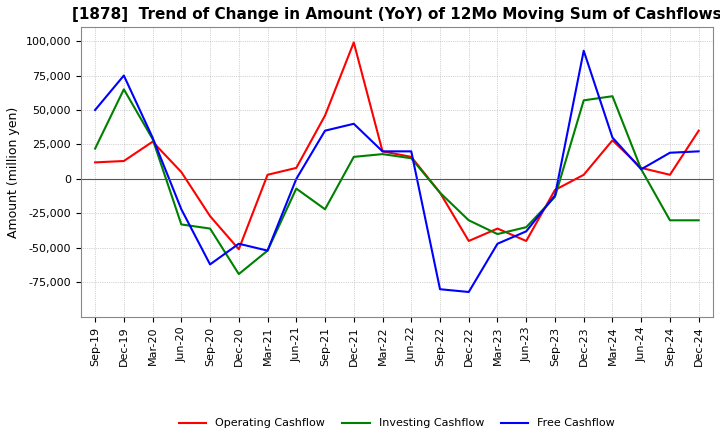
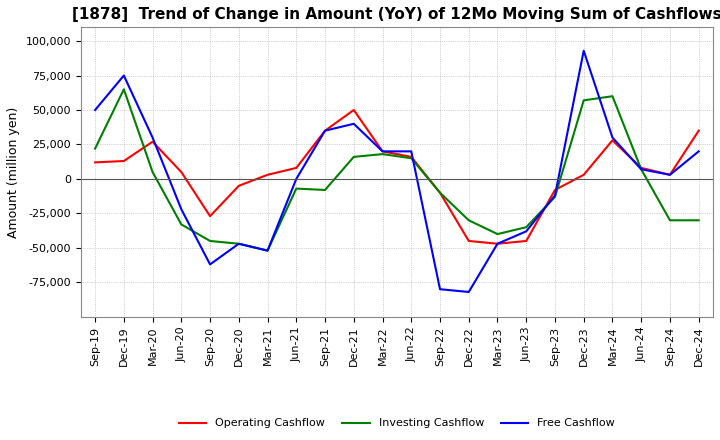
Investing Cashflow/Mar-20: 29,000 -> 5,000
Investing Cashflow/Sep-20: -36,000 -> -45,000
Operating Cashflow/Dec-20: -51,000 -> -5,000
Investing Cashflow/Dec-20: -69,000 -> -47,000
Operating Cashflow/Sep-21: 46,000 -> 35,000
Investing Cashflow/Sep-21: -22,000 -> -8,000
Operating Cashflow/Dec-21: 99,000 -> 50,000
Operating Cashflow/Mar-23: -36,000 -> -47,000
Free Cashflow/Sep-24: 19,000 -> 3,000
